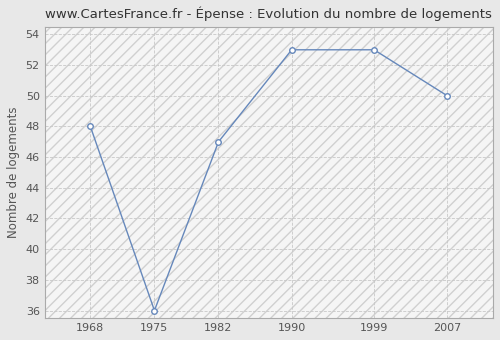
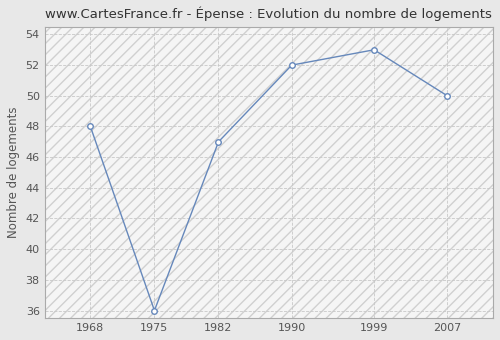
1990: 53 -> 52
